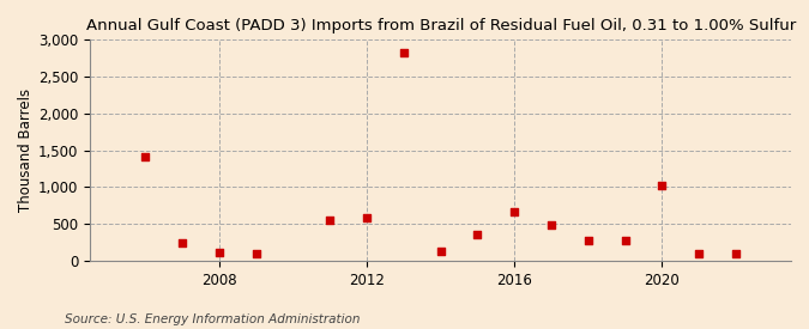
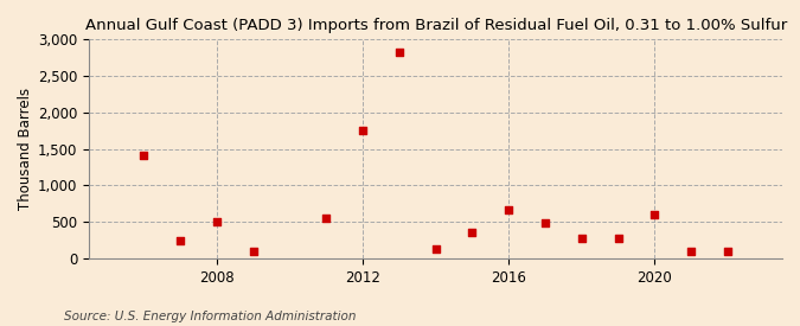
2008: 110 -> 500
2012: 580 -> 1,760
2020: 1,030 -> 600
